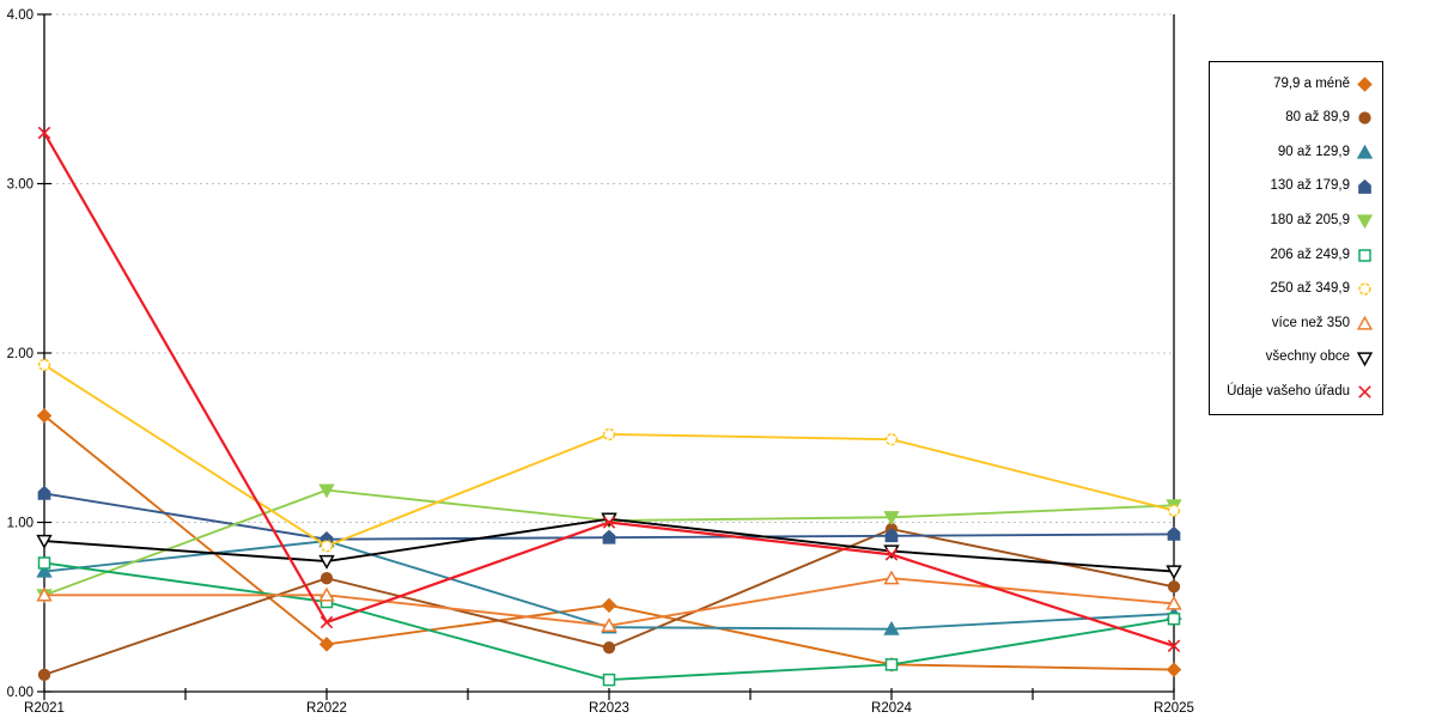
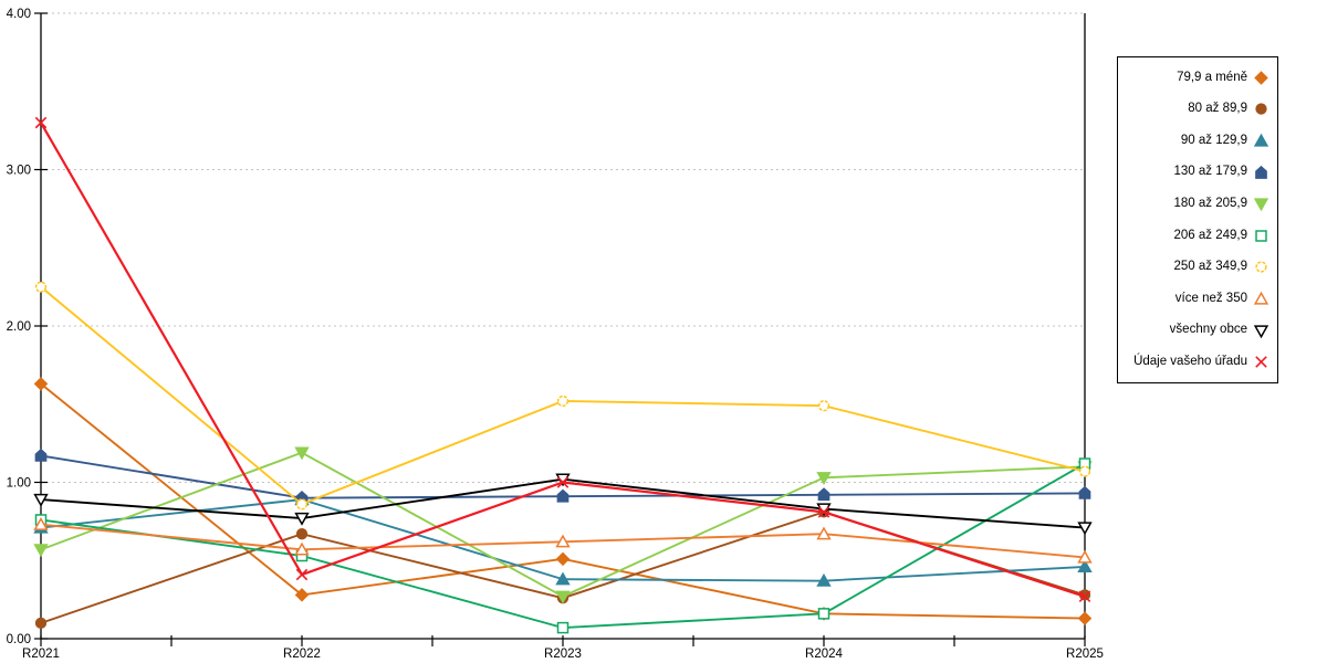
250 až 349,9/R2021: 1.93 -> 2.25
více než 350/R2021: 0.57 -> 0.73
180 až 205,9/R2023: 1.01 -> 0.27
více než 350/R2023: 0.39 -> 0.62
80 až 89,9/R2024: 0.96 -> 0.81
80 až 89,9/R2025: 0.62 -> 0.28
206 až 249,9/R2025: 0.43 -> 1.12
